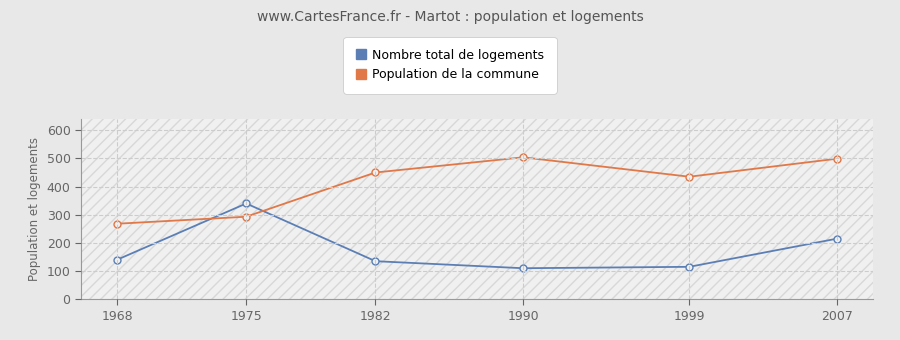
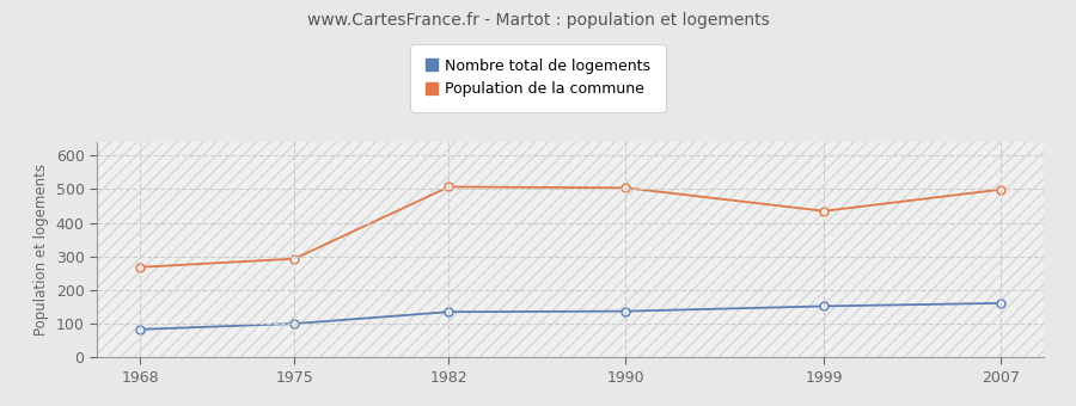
Nombre total de logements/1968: 140 -> 83
Nombre total de logements/1975: 340 -> 100
Population de la commune/1982: 450 -> 507
Nombre total de logements/1990: 110 -> 137
Nombre total de logements/1999: 115 -> 152
Nombre total de logements/2007: 215 -> 161
